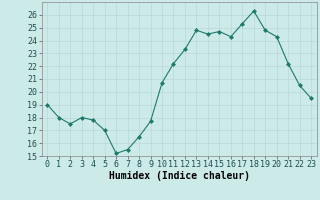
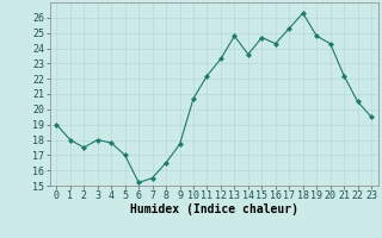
14: 24.5 -> 23.6
